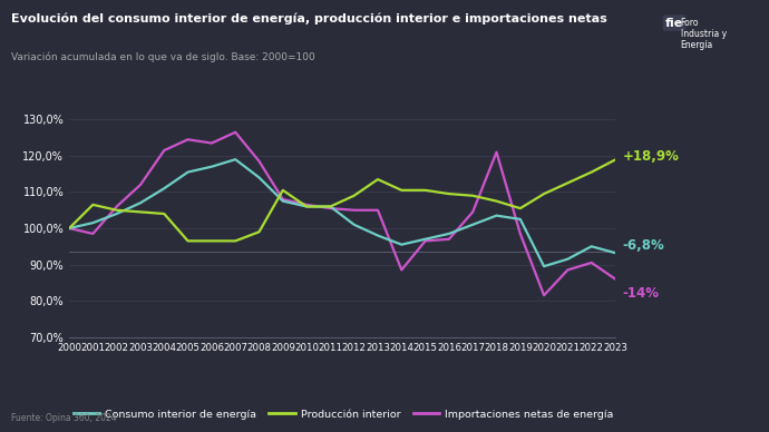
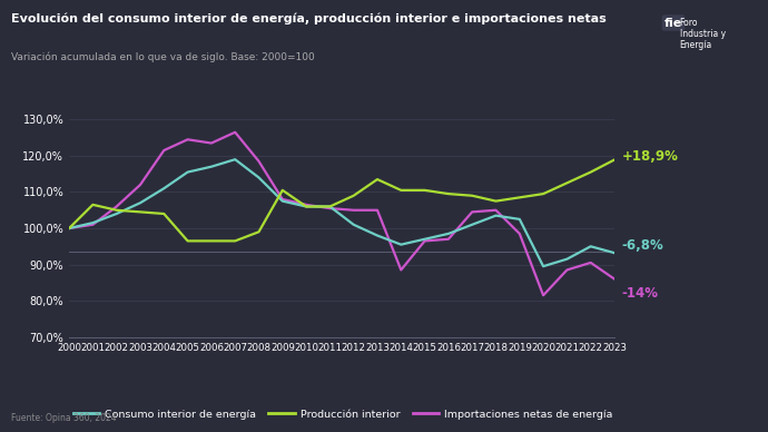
Importaciones netas de energía/2001: 98,5% -> 101,0%
Importaciones netas de energía/2018: 121,0% -> 105,0%
Producción interior/2019: 105,5% -> 108,5%
